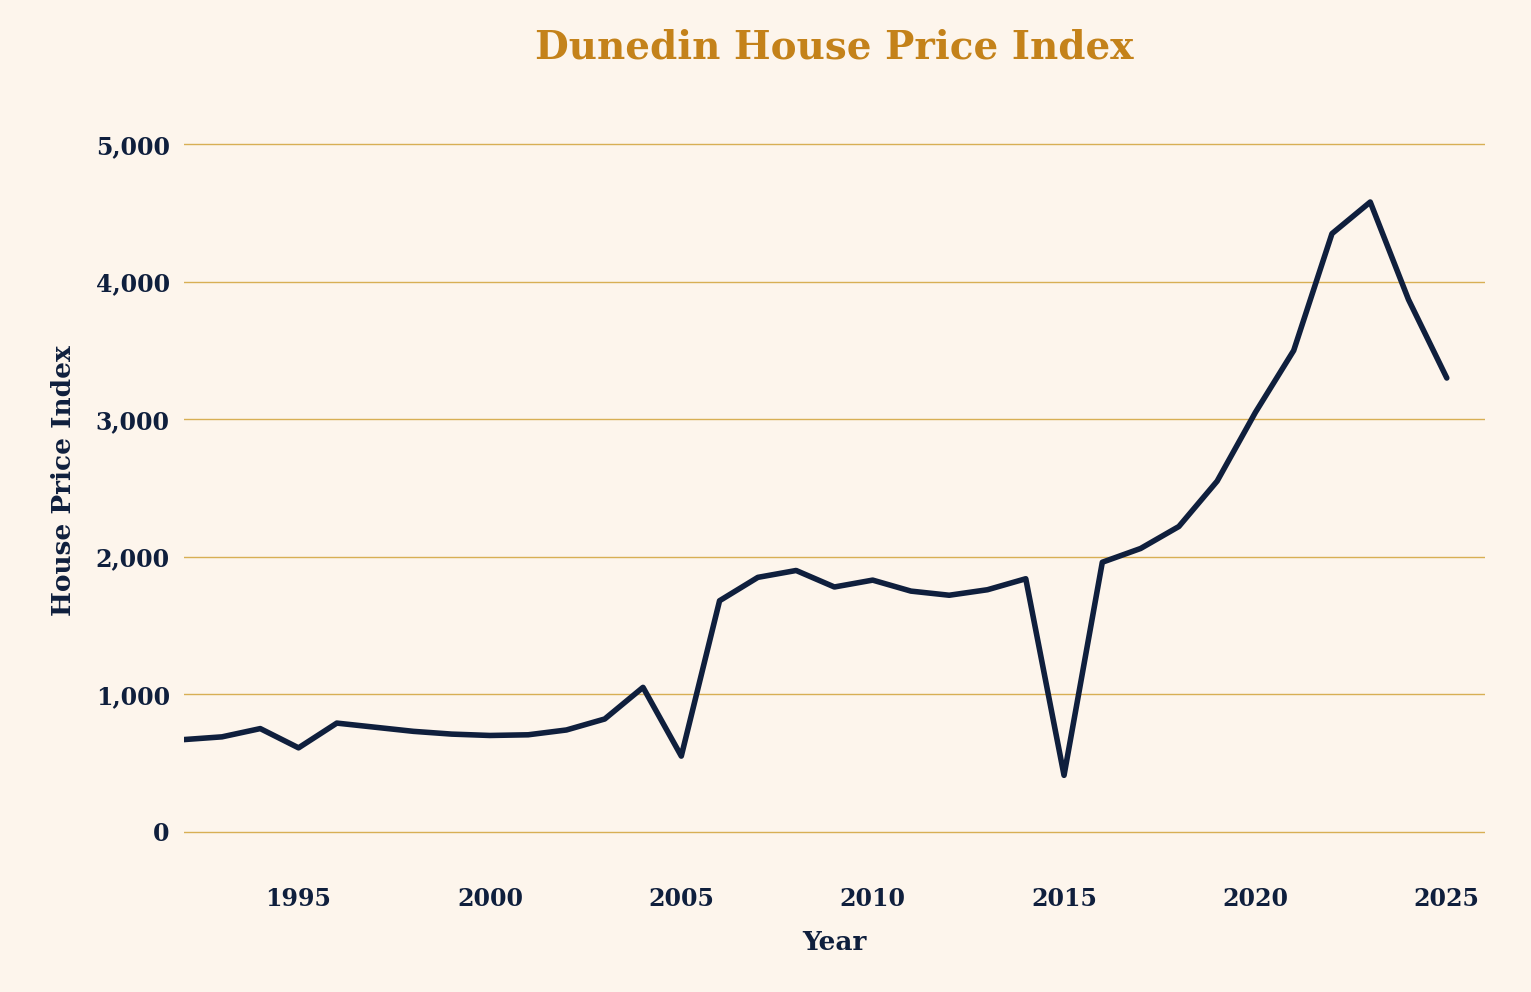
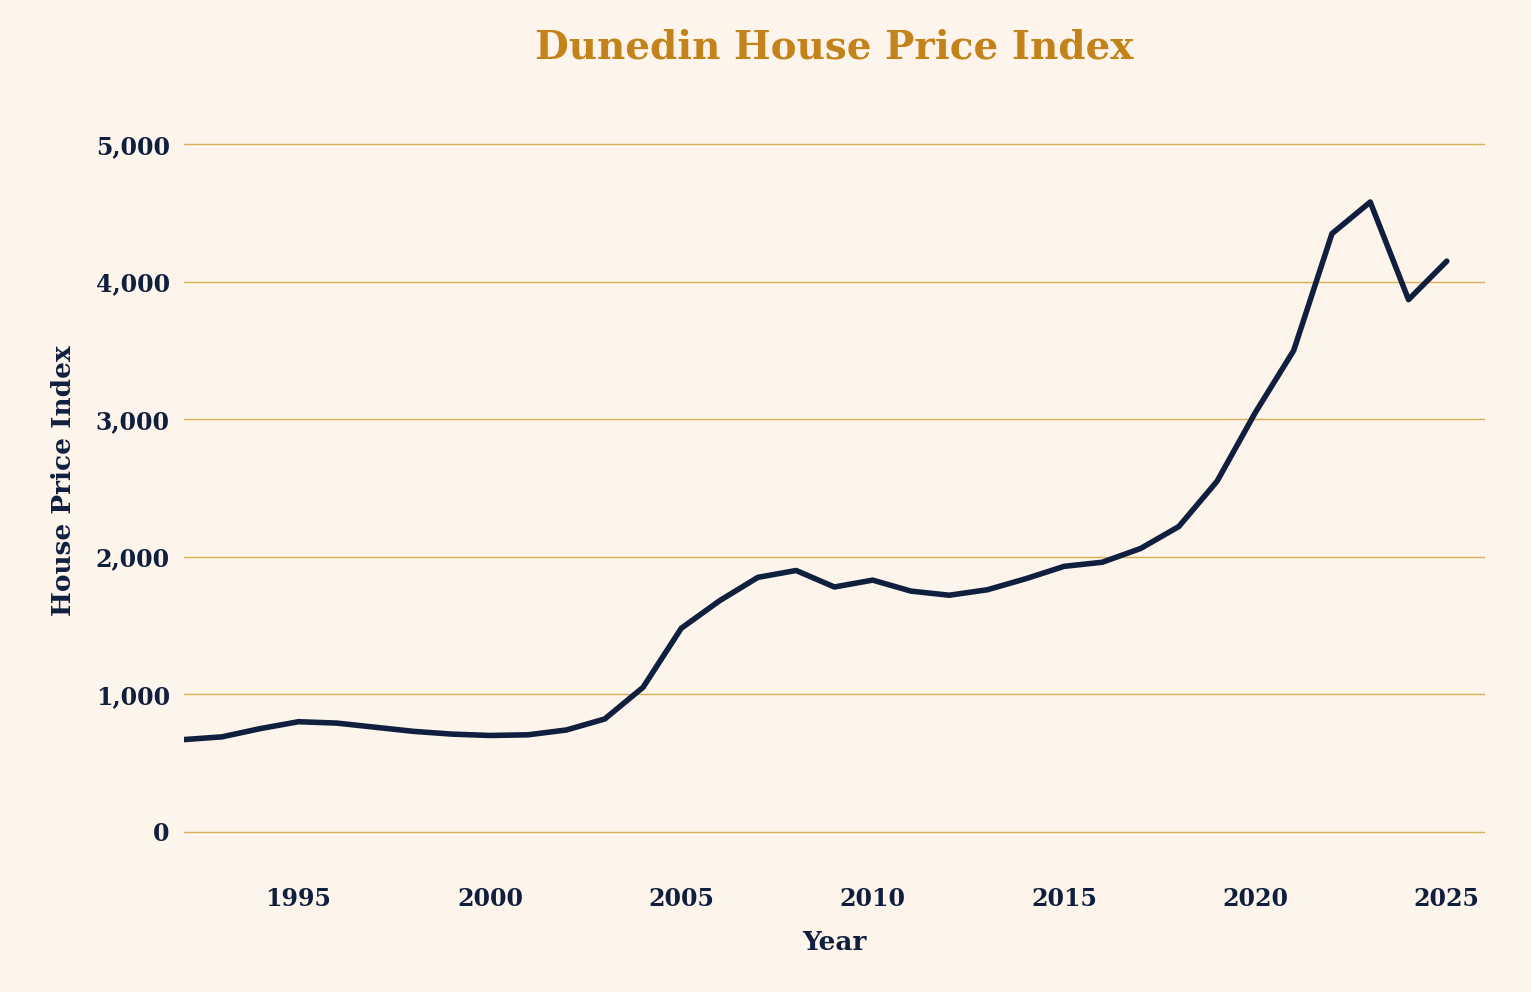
1995: 610 -> 800
2005: 550 -> 1,480
2015: 410 -> 1,930
2025: 3,300 -> 4,150
